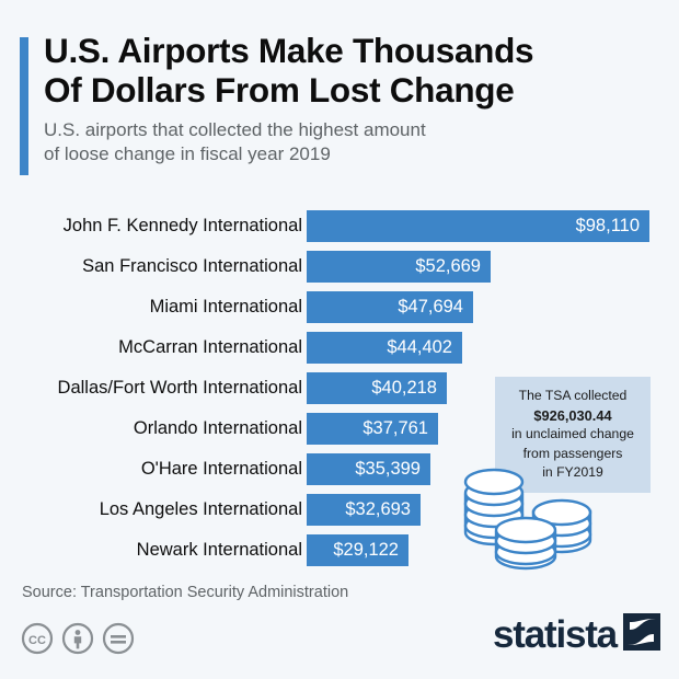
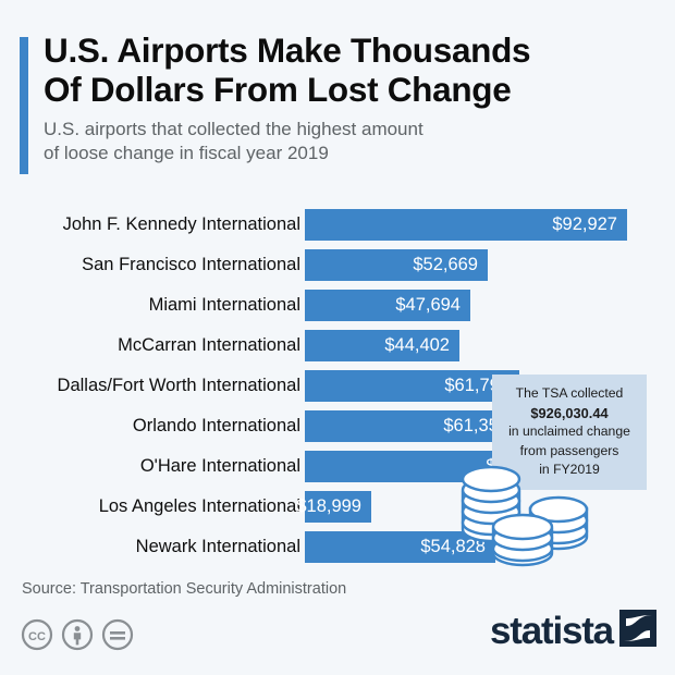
John F. Kennedy International: $98,110 -> $92,927
Dallas/Fort Worth International: $40,218 -> $61,791
Orlando International: $37,761 -> $61,354
O'Hare International: $35,399 -> $73,526
Los Angeles International: $32,693 -> $18,999
Newark International: $29,122 -> $54,828
